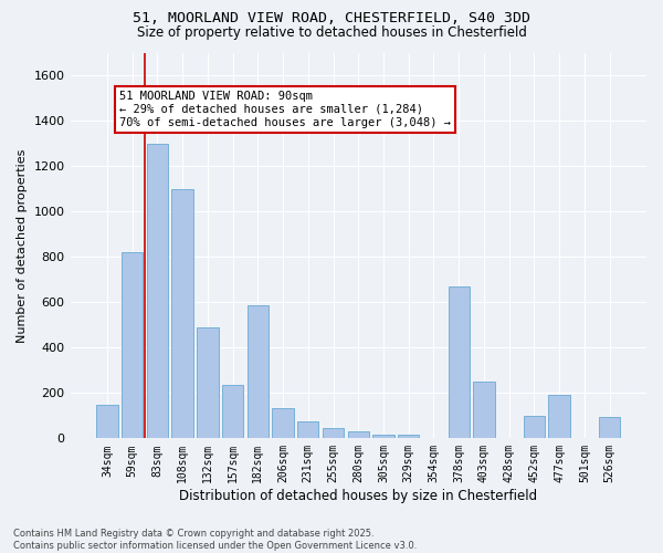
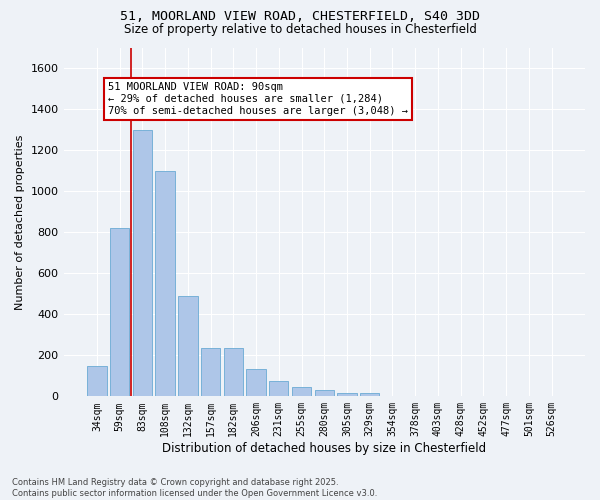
182sqm: 585 -> 235
378sqm: 670 -> 2
403sqm: 250 -> 2
452sqm: 100 -> 2
477sqm: 190 -> 2
526sqm: 95 -> 2
